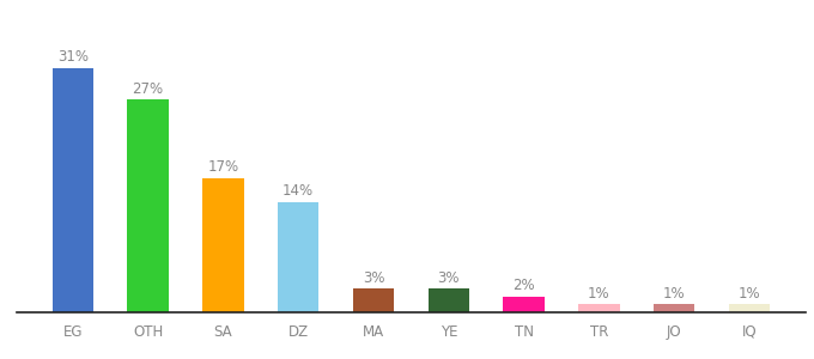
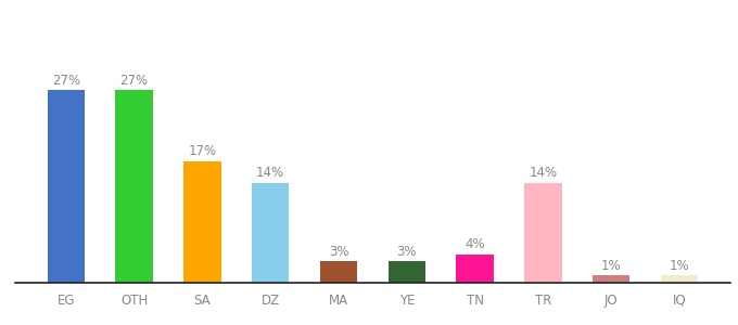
EG: 31% -> 27%
TN: 2% -> 4%
TR: 1% -> 14%
